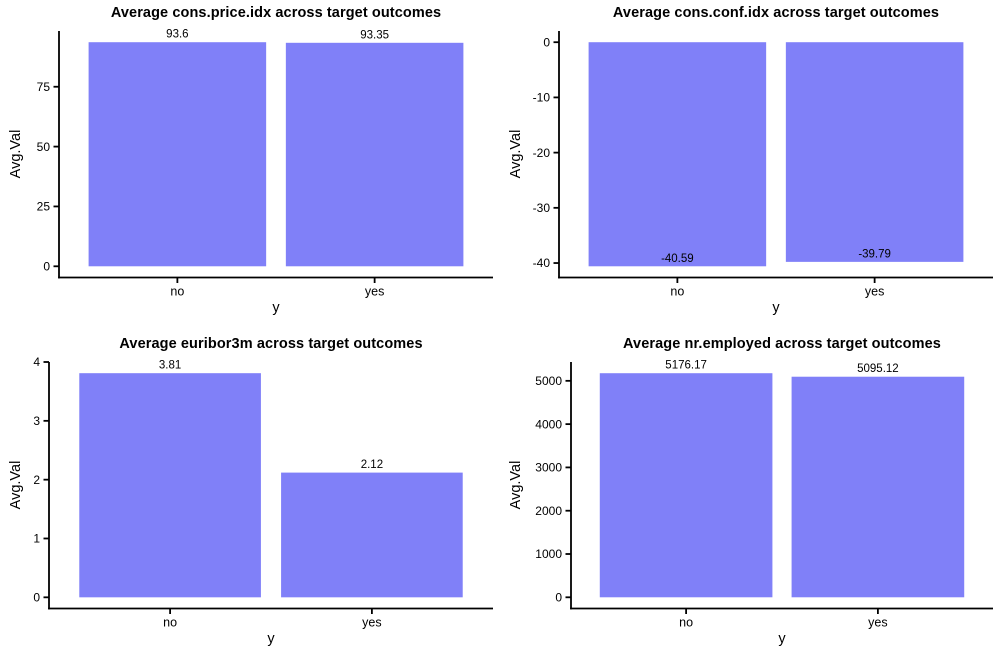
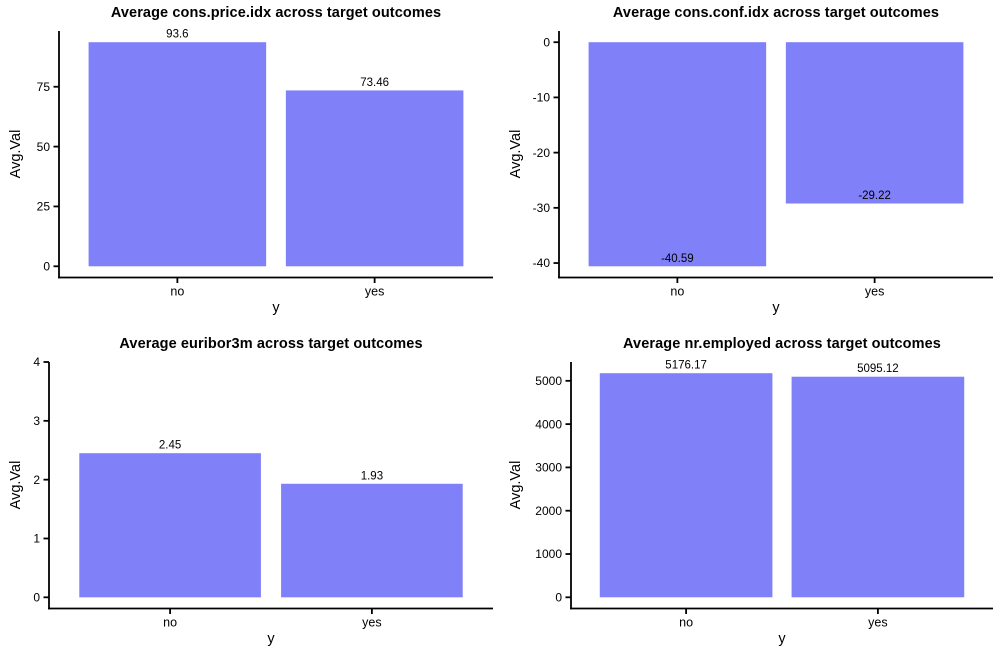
Average cons.price.idx across target outcomes/yes: 93.35 -> 73.46
Average cons.conf.idx across target outcomes/yes: -39.79 -> -29.22
Average euribor3m across target outcomes/no: 3.81 -> 2.45
Average euribor3m across target outcomes/yes: 2.12 -> 1.93
